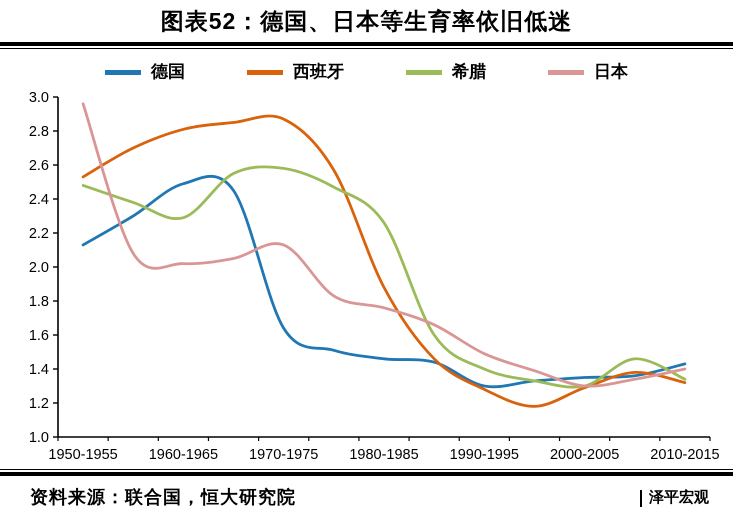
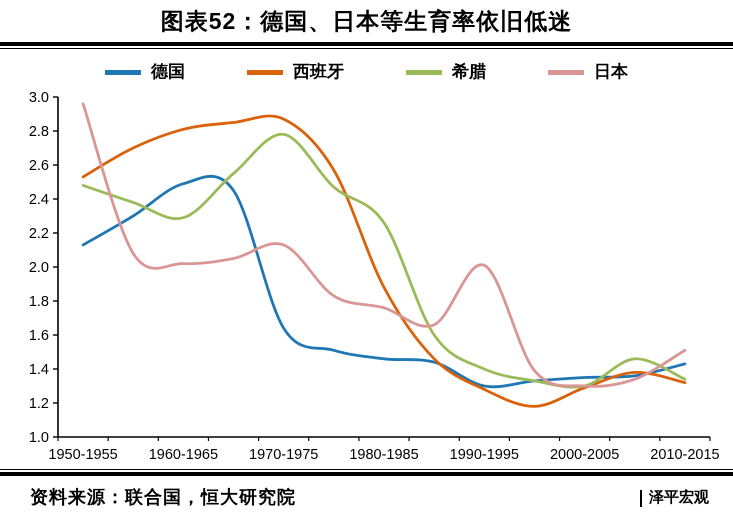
希腊/1970-1975: 2.58 -> 2.78
日本/1990-1995: 1.49 -> 2.01
日本/2010-2015: 1.40 -> 1.51
